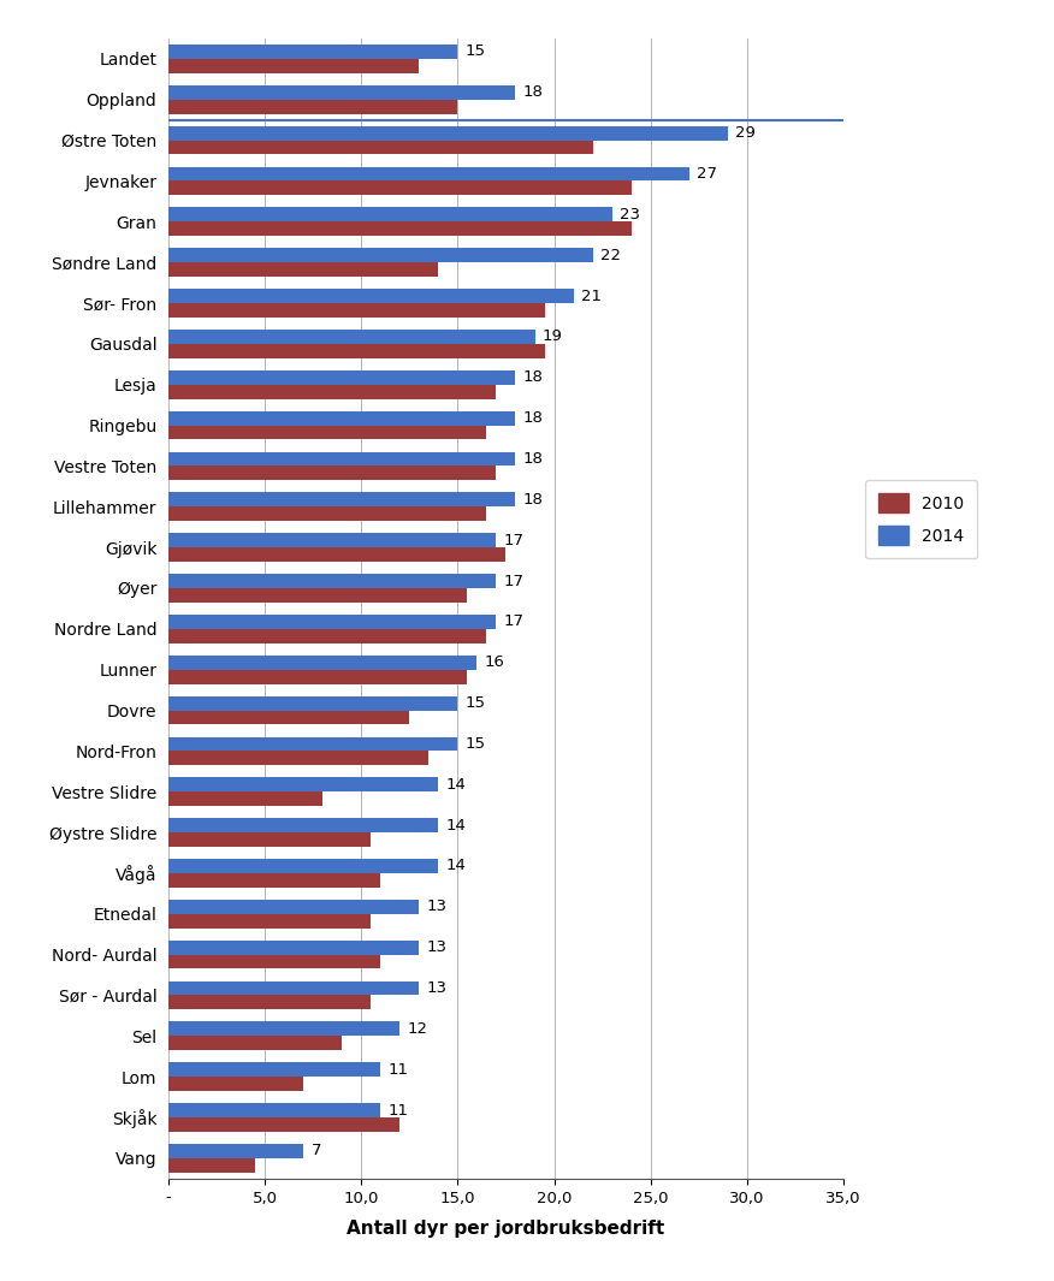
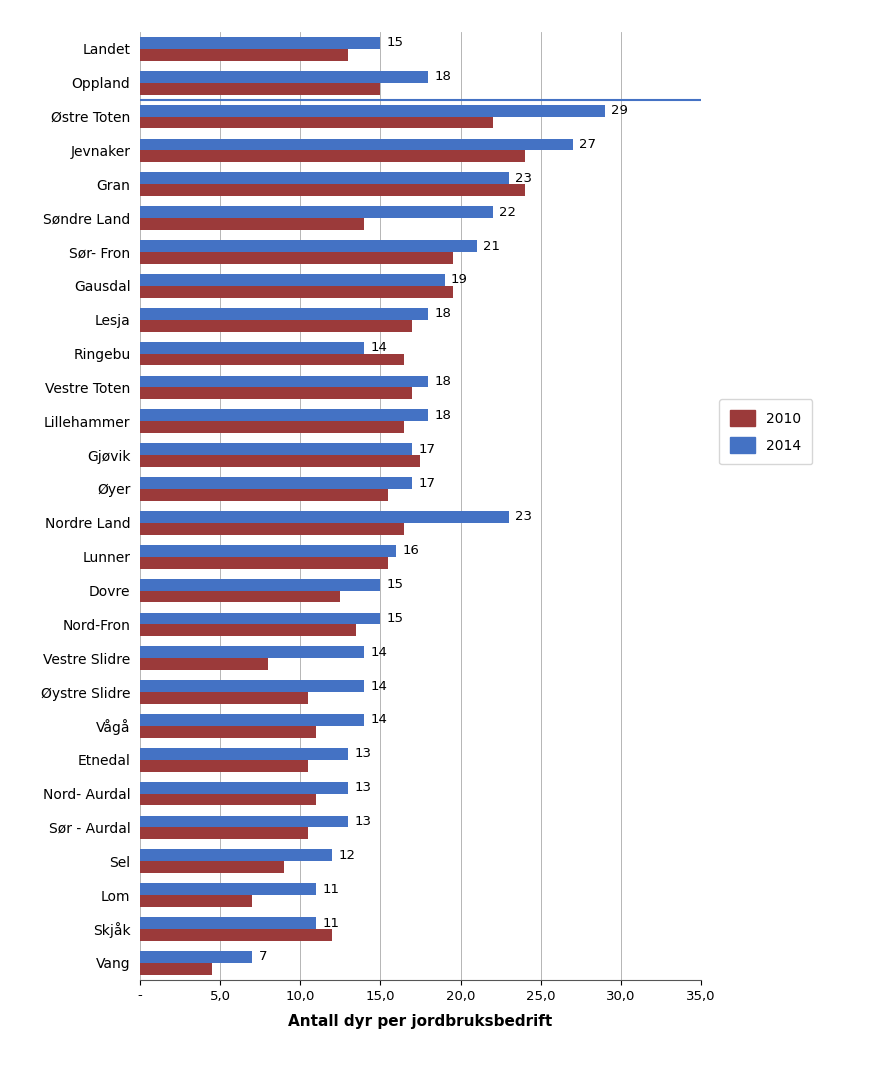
2014/Ringebu: 18 -> 14
2014/Nordre Land: 17 -> 23
